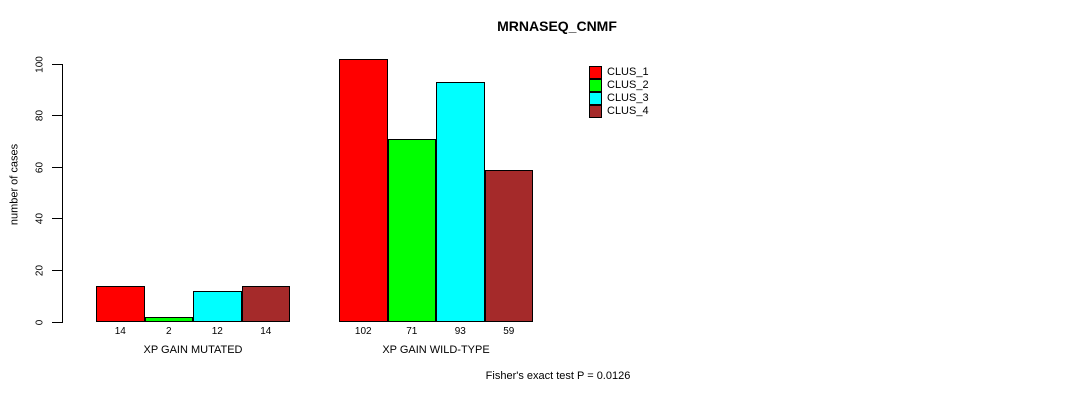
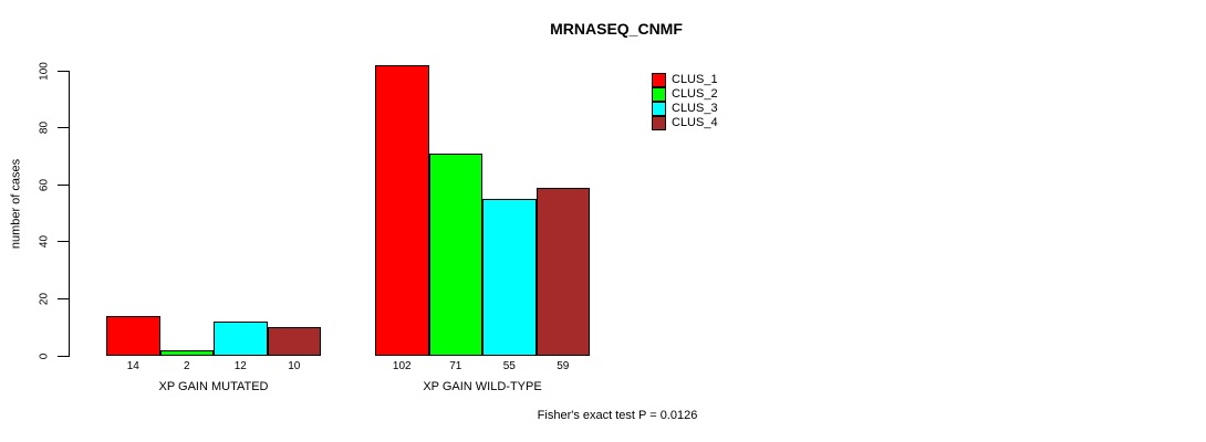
CLUS_4/XP GAIN MUTATED: 14 -> 10
CLUS_3/XP GAIN WILD-TYPE: 93 -> 55
